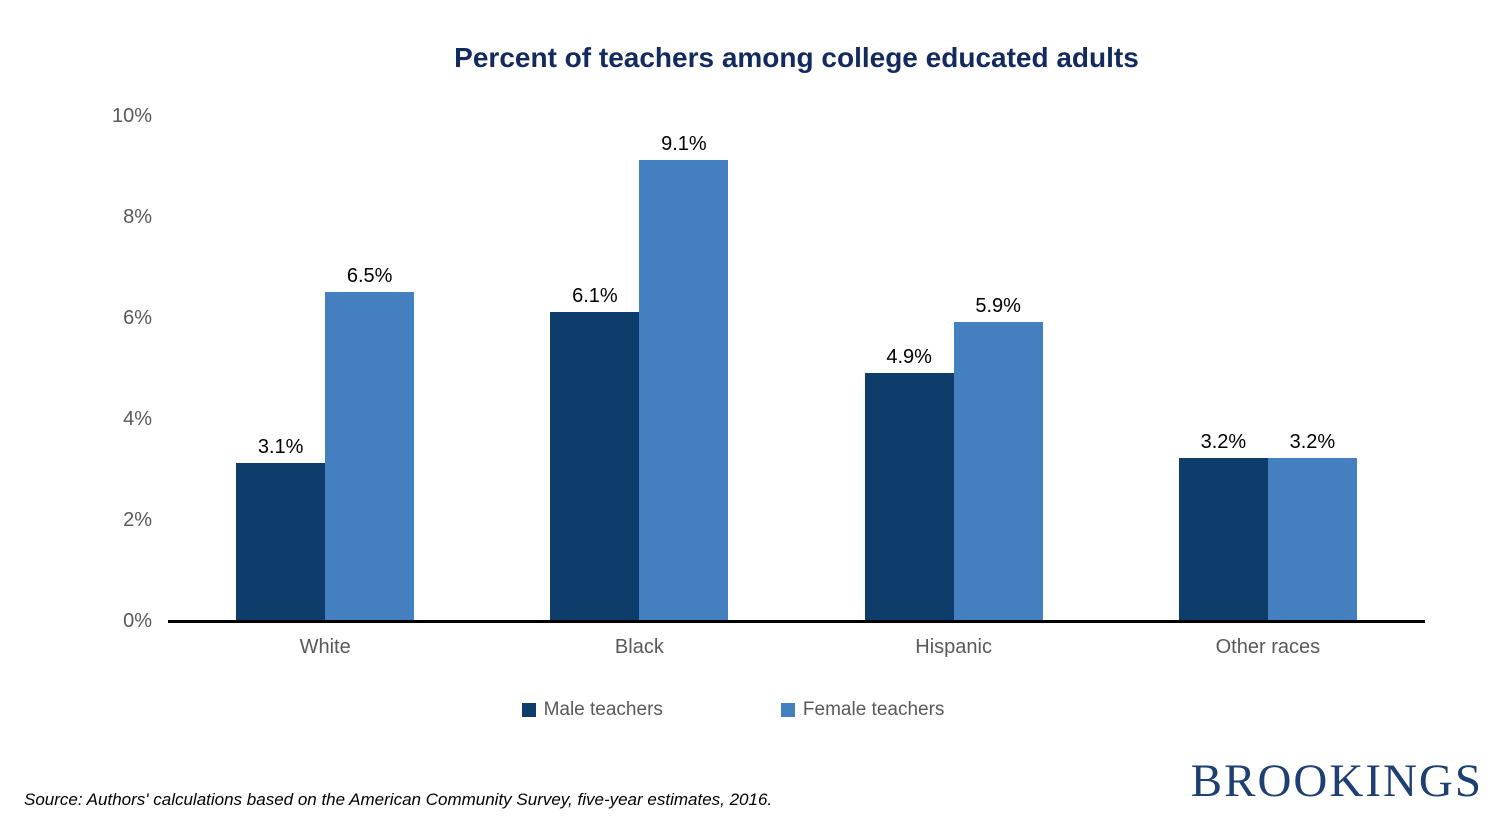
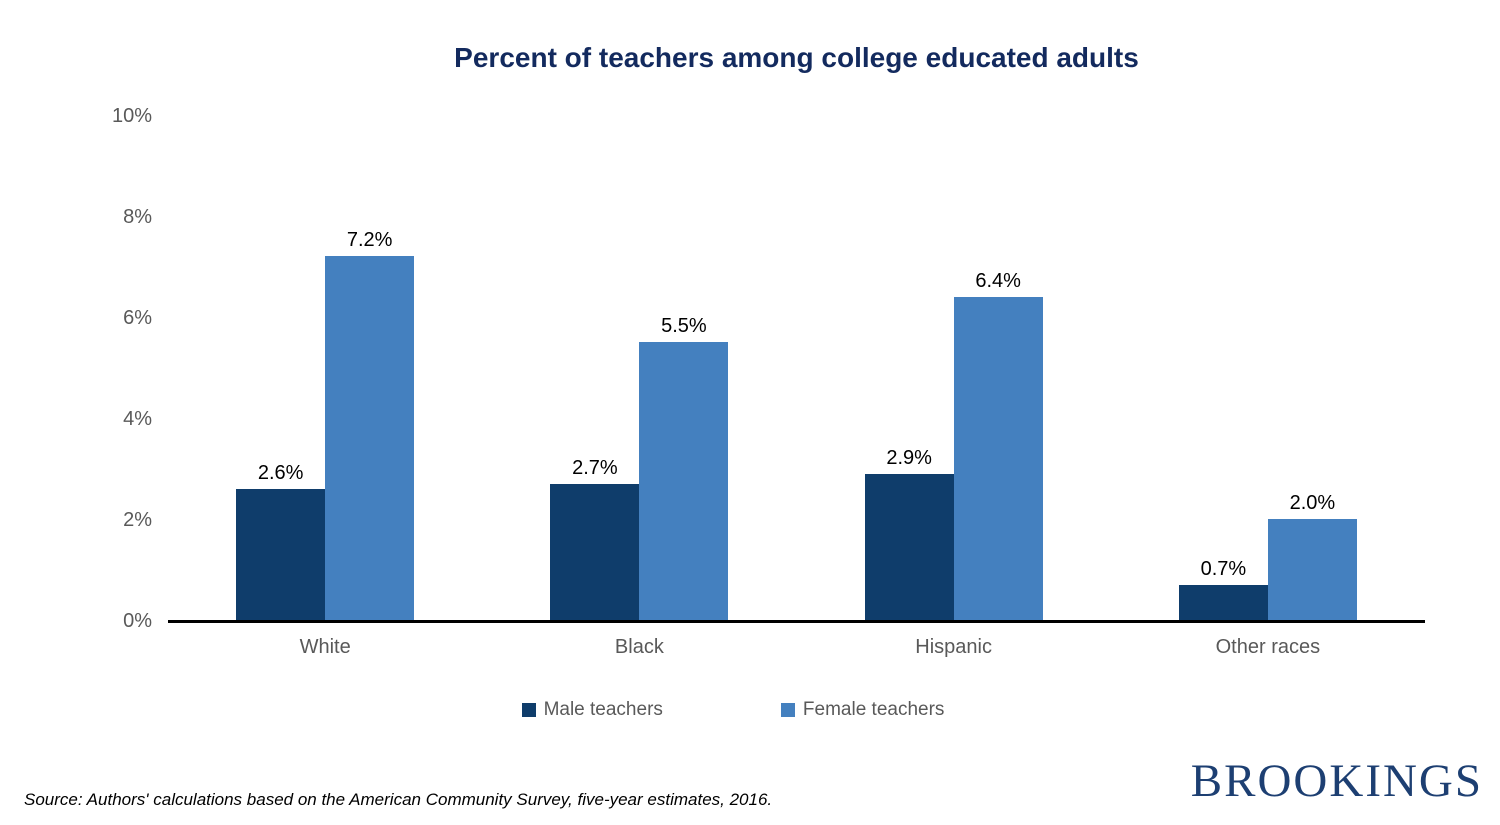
Male teachers/White: 3.1% -> 2.6%
Female teachers/White: 6.5% -> 7.2%
Male teachers/Black: 6.1% -> 2.7%
Female teachers/Black: 9.1% -> 5.5%
Male teachers/Hispanic: 4.9% -> 2.9%
Female teachers/Hispanic: 5.9% -> 6.4%
Male teachers/Other races: 3.2% -> 0.7%
Female teachers/Other races: 3.2% -> 2.0%
